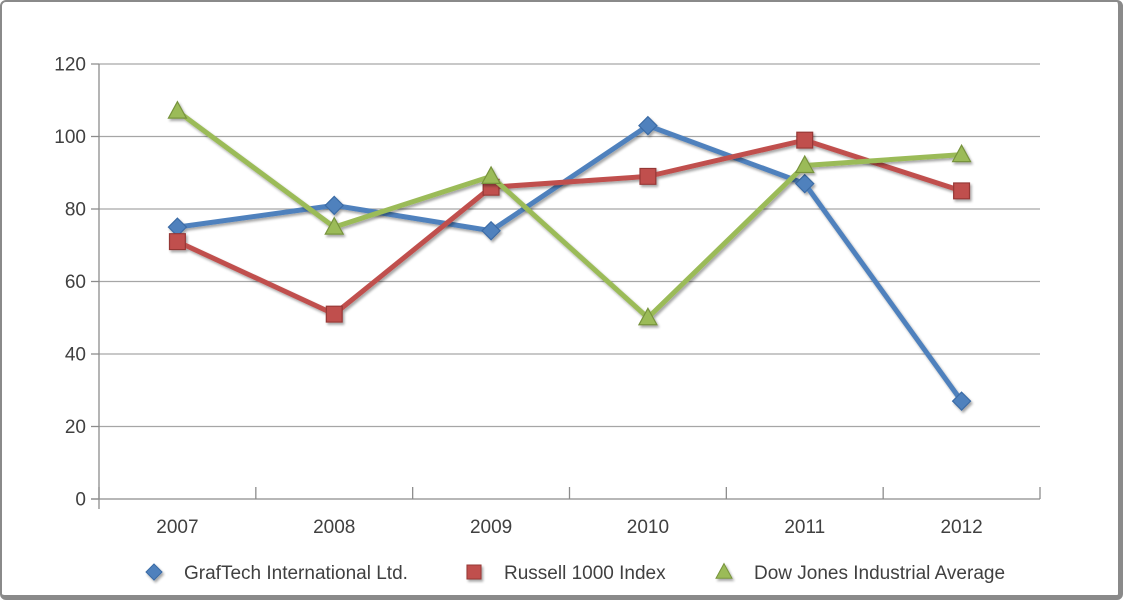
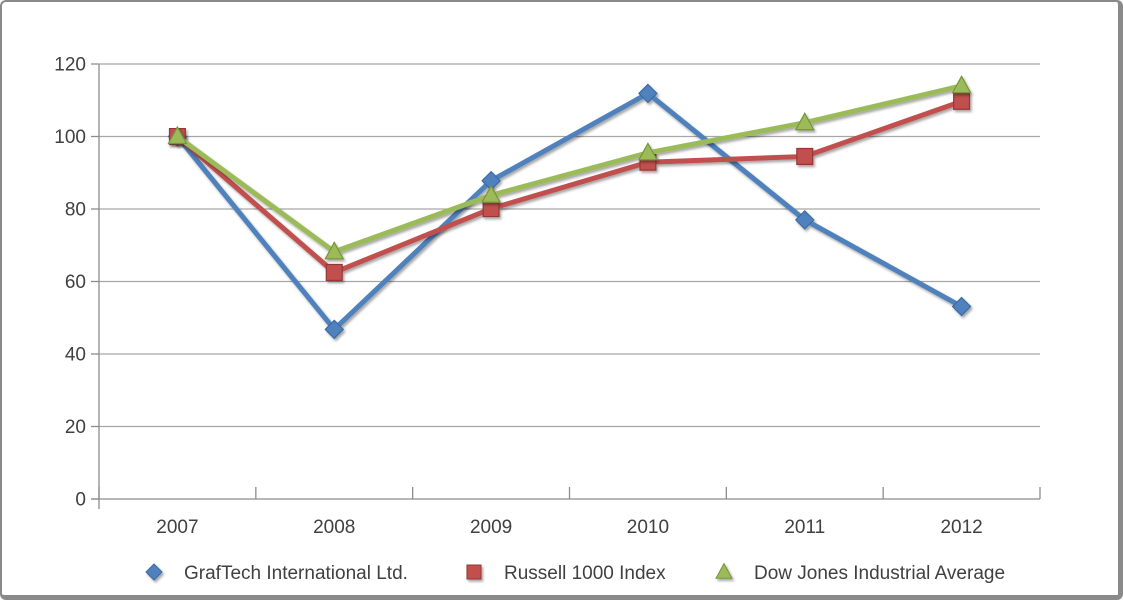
GrafTech International Ltd./2007: 75 -> 100
Russell 1000 Index/2007: 71 -> 100
Dow Jones Industrial Average/2007: 107 -> 100
GrafTech International Ltd./2008: 81 -> 47
Russell 1000 Index/2008: 51 -> 62
Dow Jones Industrial Average/2008: 75 -> 68
GrafTech International Ltd./2009: 74 -> 88
Russell 1000 Index/2009: 86 -> 80
Dow Jones Industrial Average/2009: 89 -> 84
GrafTech International Ltd./2010: 103 -> 112
Russell 1000 Index/2010: 89 -> 93
Dow Jones Industrial Average/2010: 50 -> 96
GrafTech International Ltd./2011: 87 -> 77
Russell 1000 Index/2011: 99 -> 94
Dow Jones Industrial Average/2011: 92 -> 104
GrafTech International Ltd./2012: 27 -> 53
Russell 1000 Index/2012: 85 -> 110
Dow Jones Industrial Average/2012: 95 -> 114
